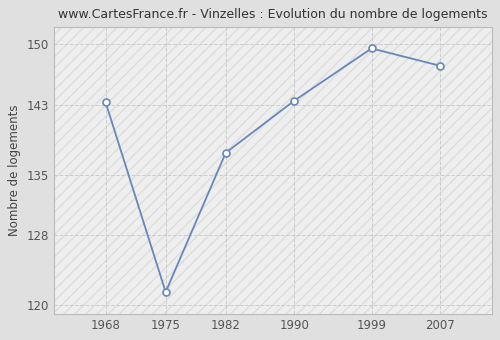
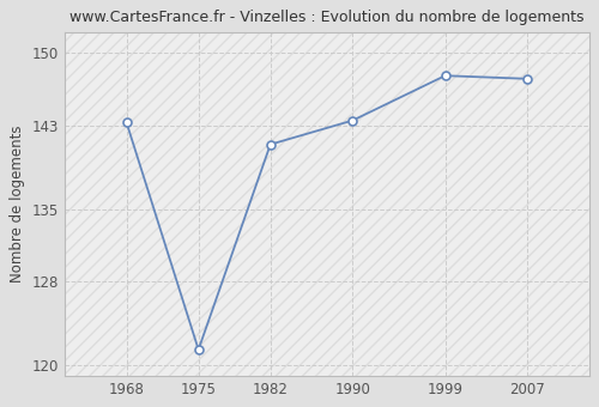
1982: 137.5 -> 141.2
1999: 149.5 -> 147.8
